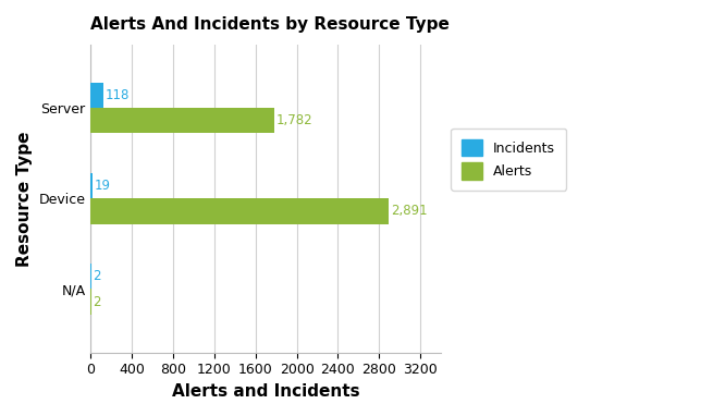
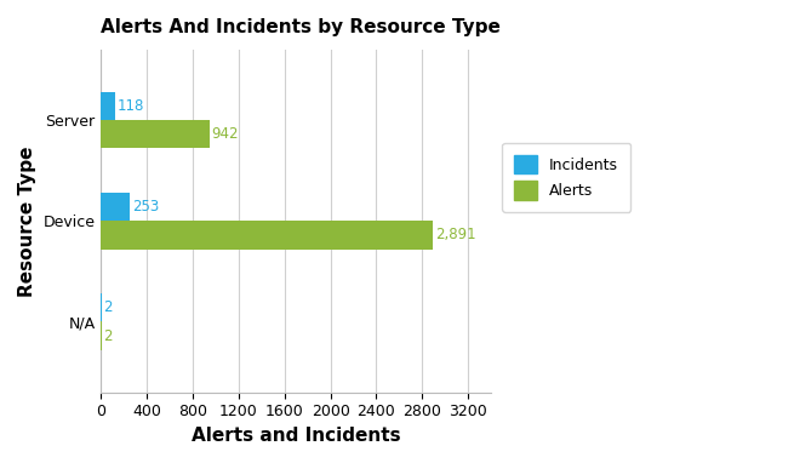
Alerts/Server: 1,782 -> 942
Incidents/Device: 19 -> 253
